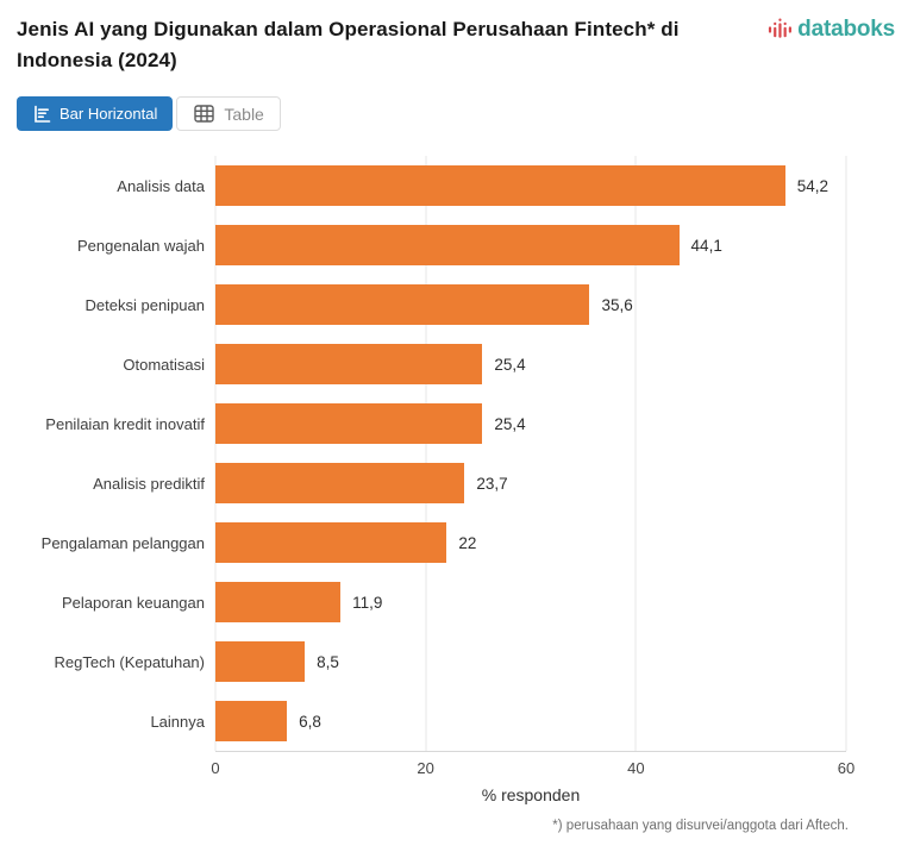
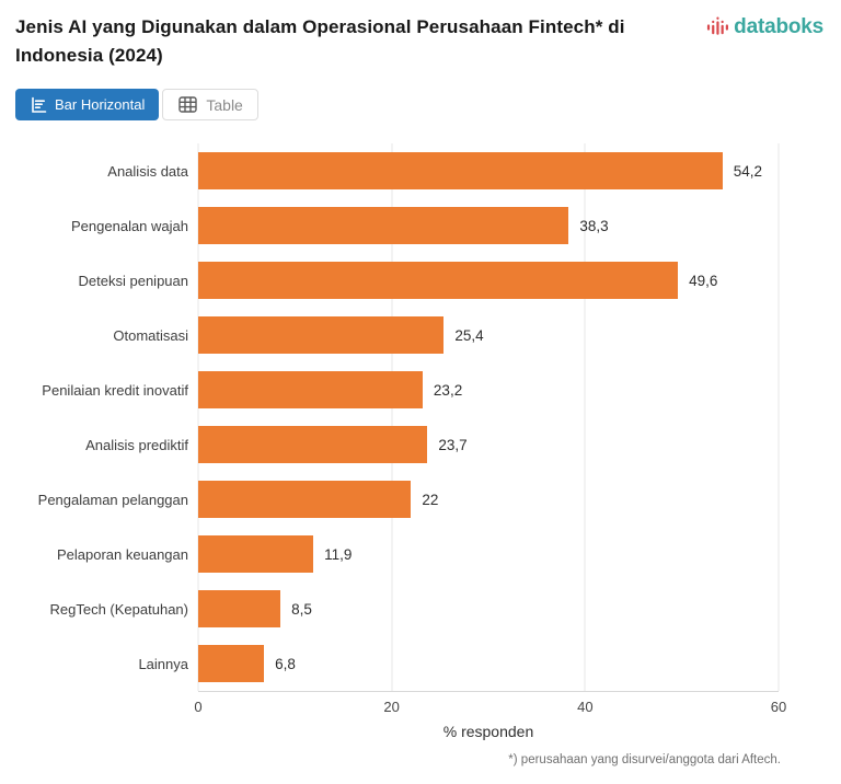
Pengenalan wajah: 44,1 -> 38,3
Deteksi penipuan: 35,6 -> 49,6
Penilaian kredit inovatif: 25,4 -> 23,2
